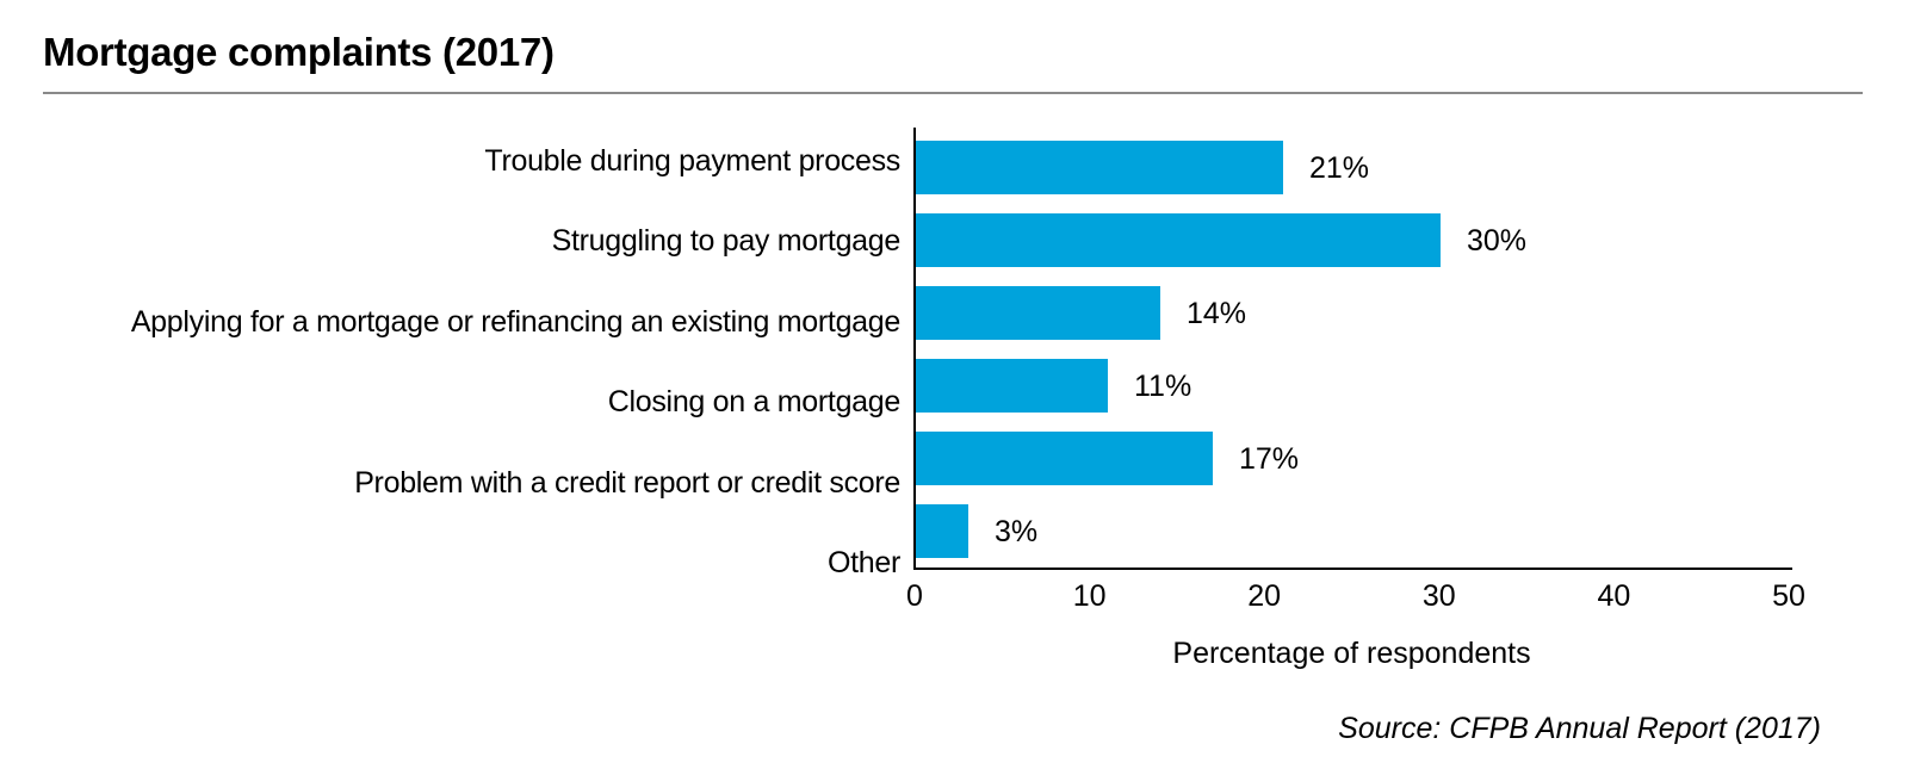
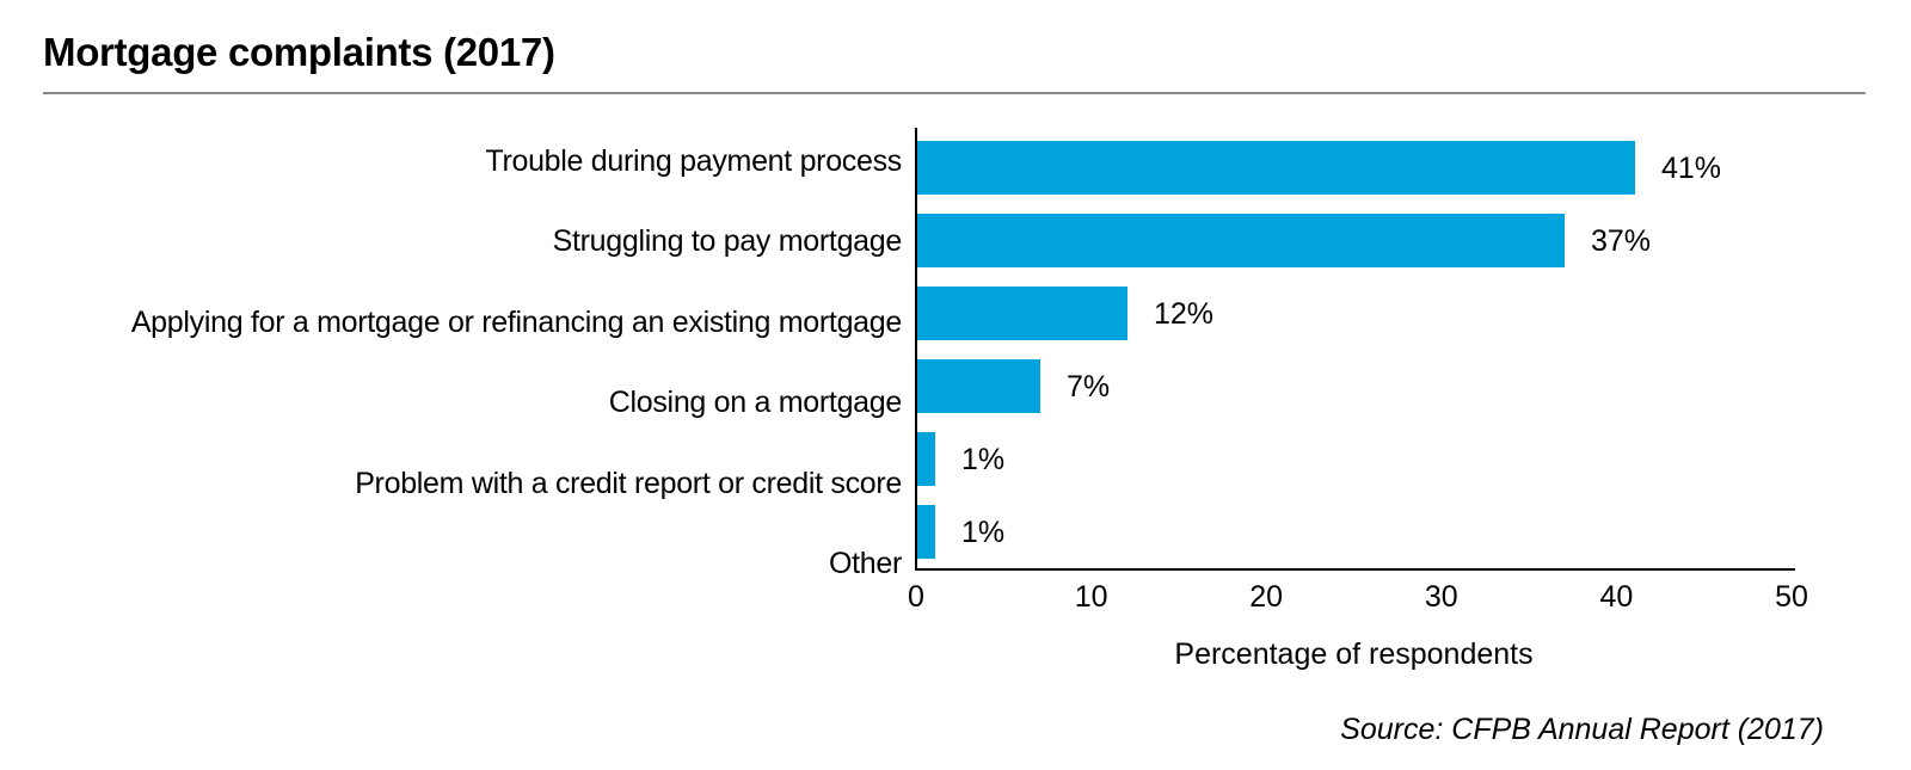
Trouble during payment process: 21% -> 41%
Struggling to pay mortgage: 30% -> 37%
Applying for a mortgage or refinancing an existing mortgage: 14% -> 12%
Closing on a mortgage: 11% -> 7%
Problem with a credit report or credit score: 17% -> 1%
Other: 3% -> 1%
